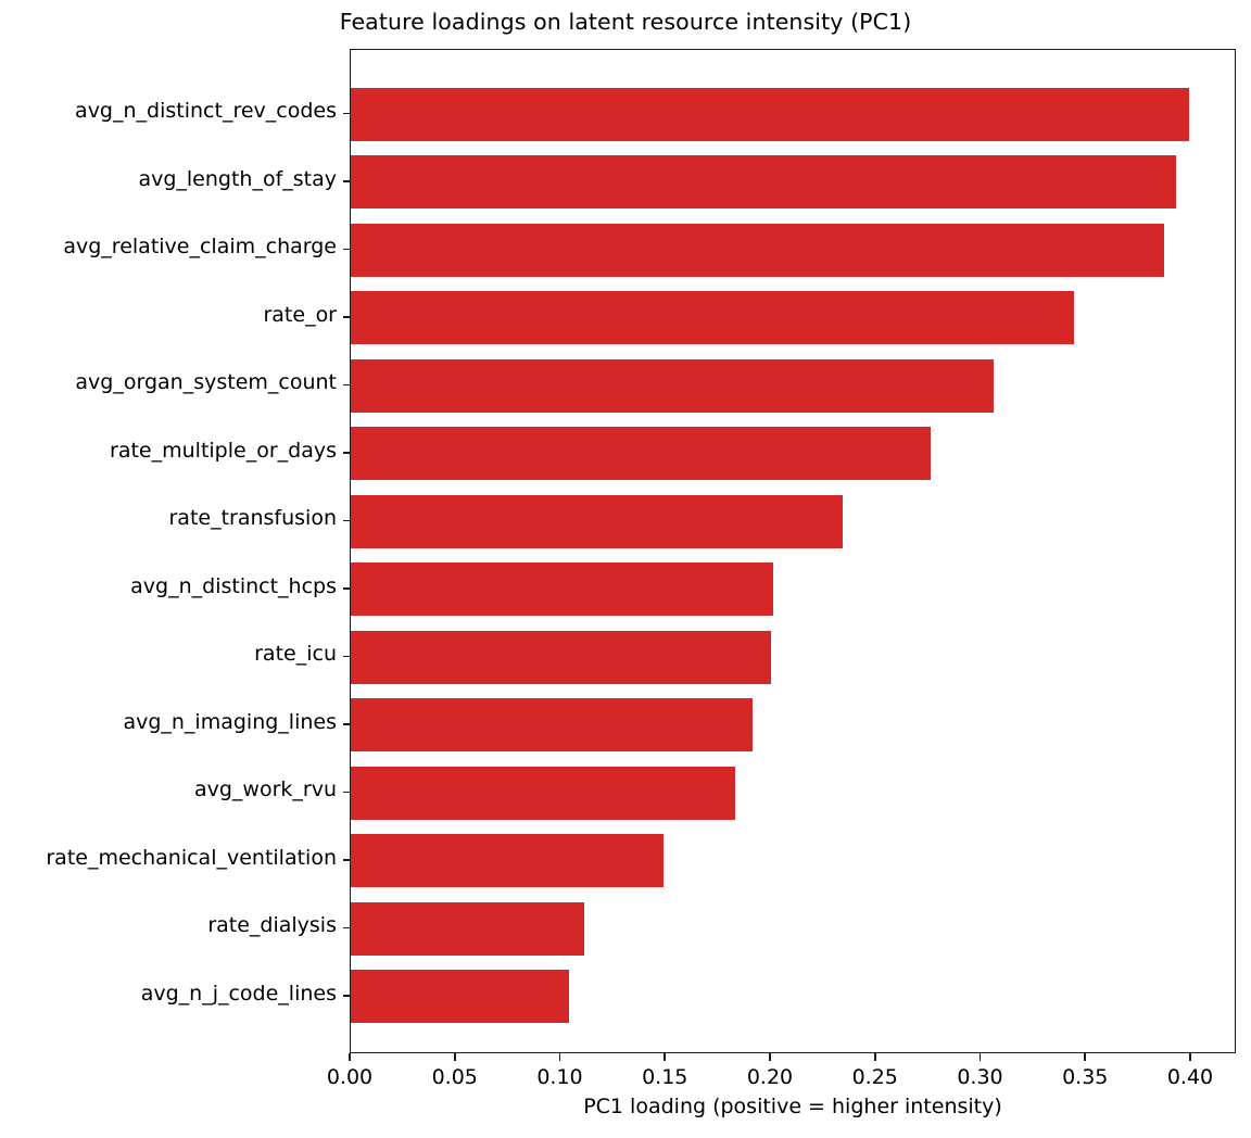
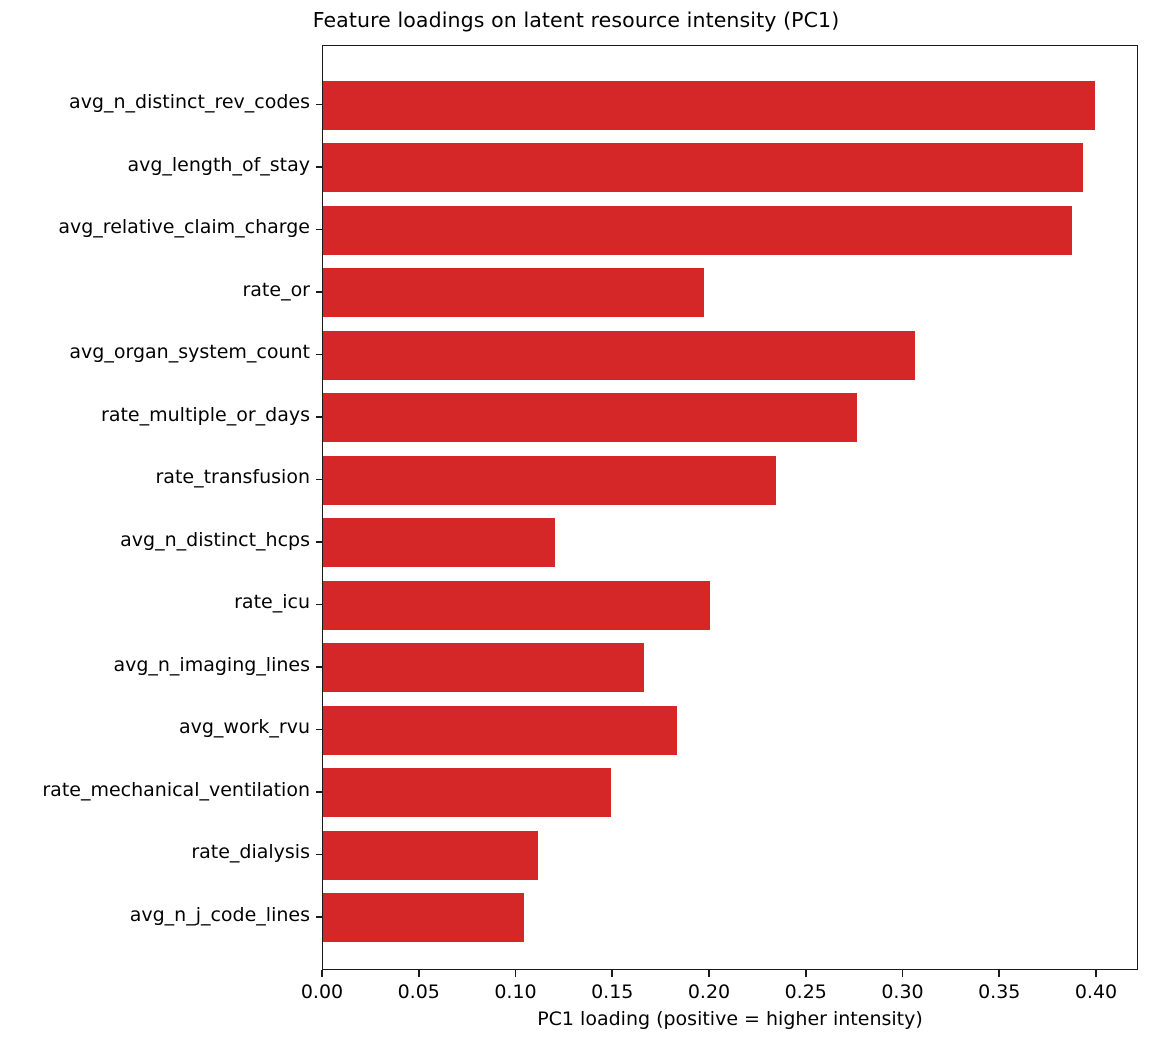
rate_or: 0.344 -> 0.197
avg_n_distinct_hcps: 0.201 -> 0.120
avg_n_imaging_lines: 0.191 -> 0.166
